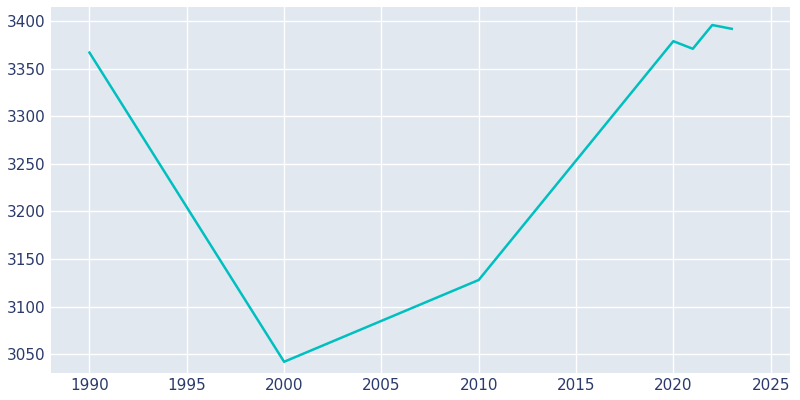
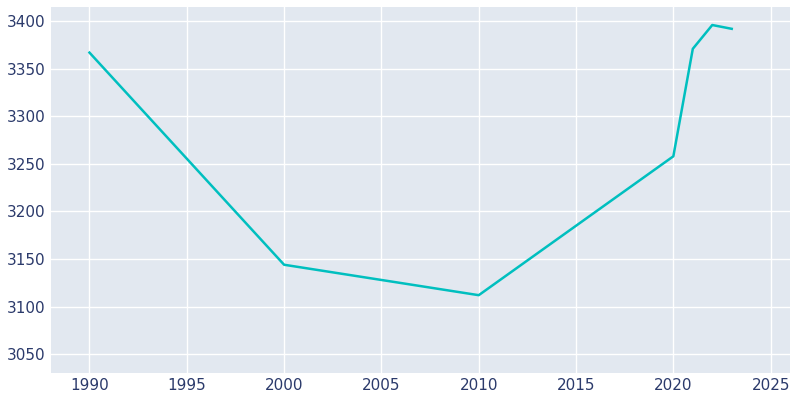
2000: 3042 -> 3144
2010: 3128 -> 3112
2020: 3379 -> 3258
